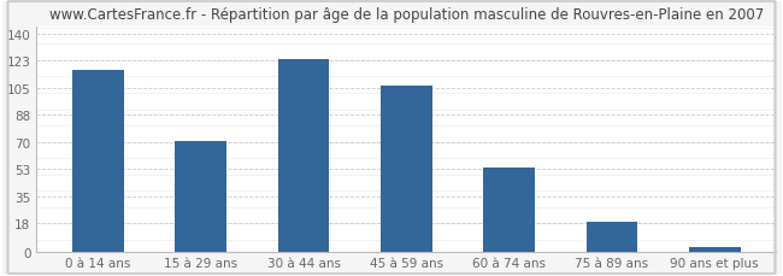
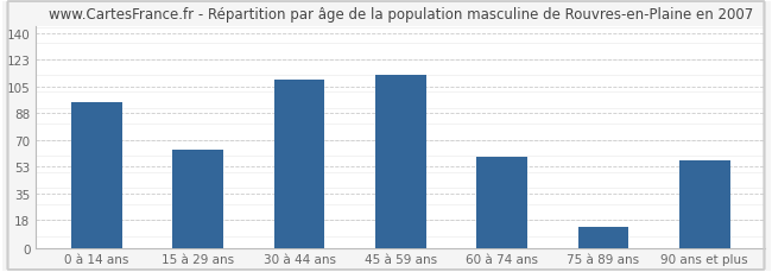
0 à 14 ans: 117 -> 95
15 à 29 ans: 71 -> 64
30 à 44 ans: 124 -> 110
45 à 59 ans: 107 -> 113
60 à 74 ans: 54 -> 59
75 à 89 ans: 19 -> 14
90 ans et plus: 3 -> 57
